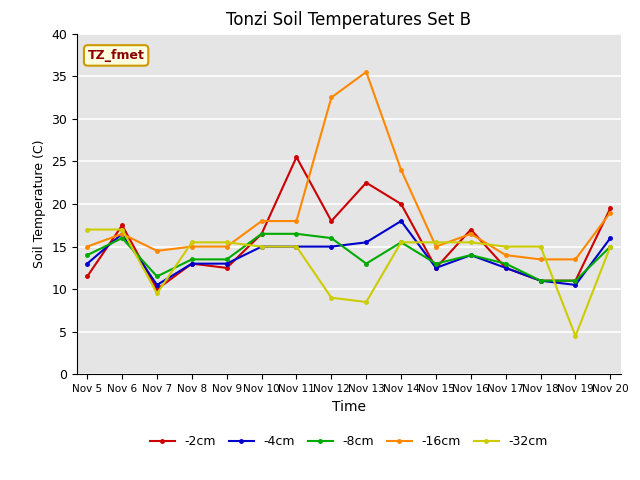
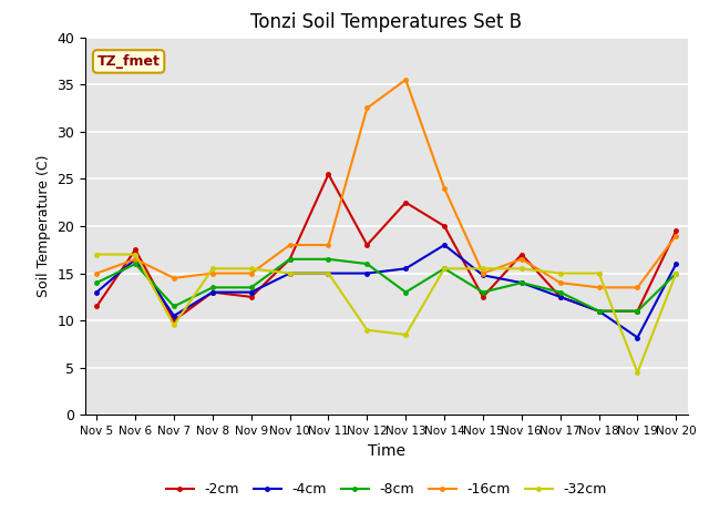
-4cm/Nov 15: 12.5 -> 14.8
-4cm/Nov 19: 10.5 -> 8.2
